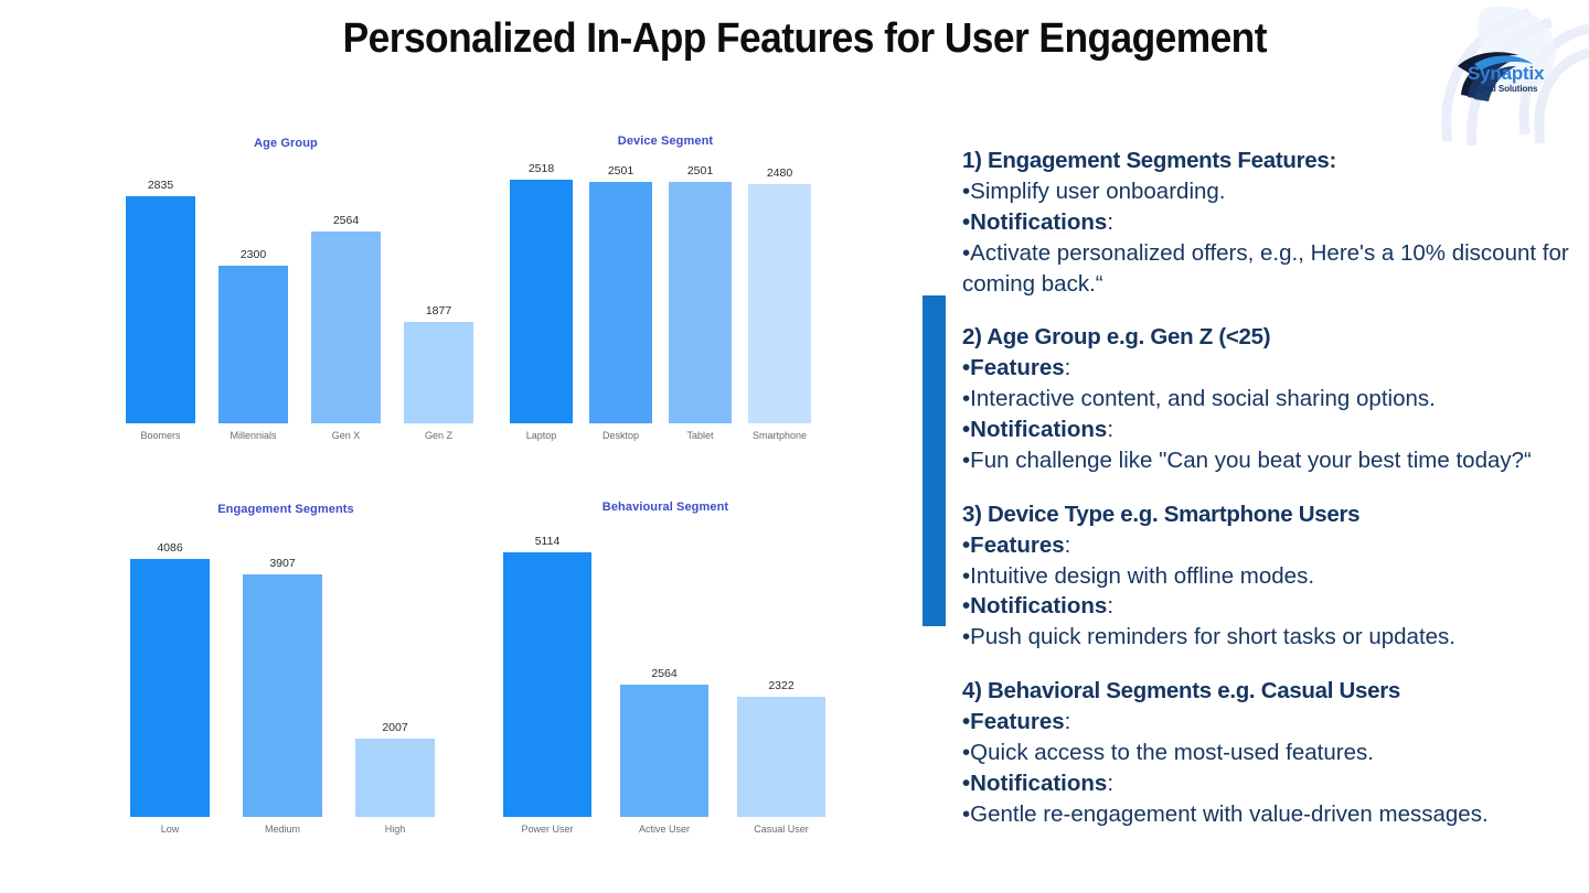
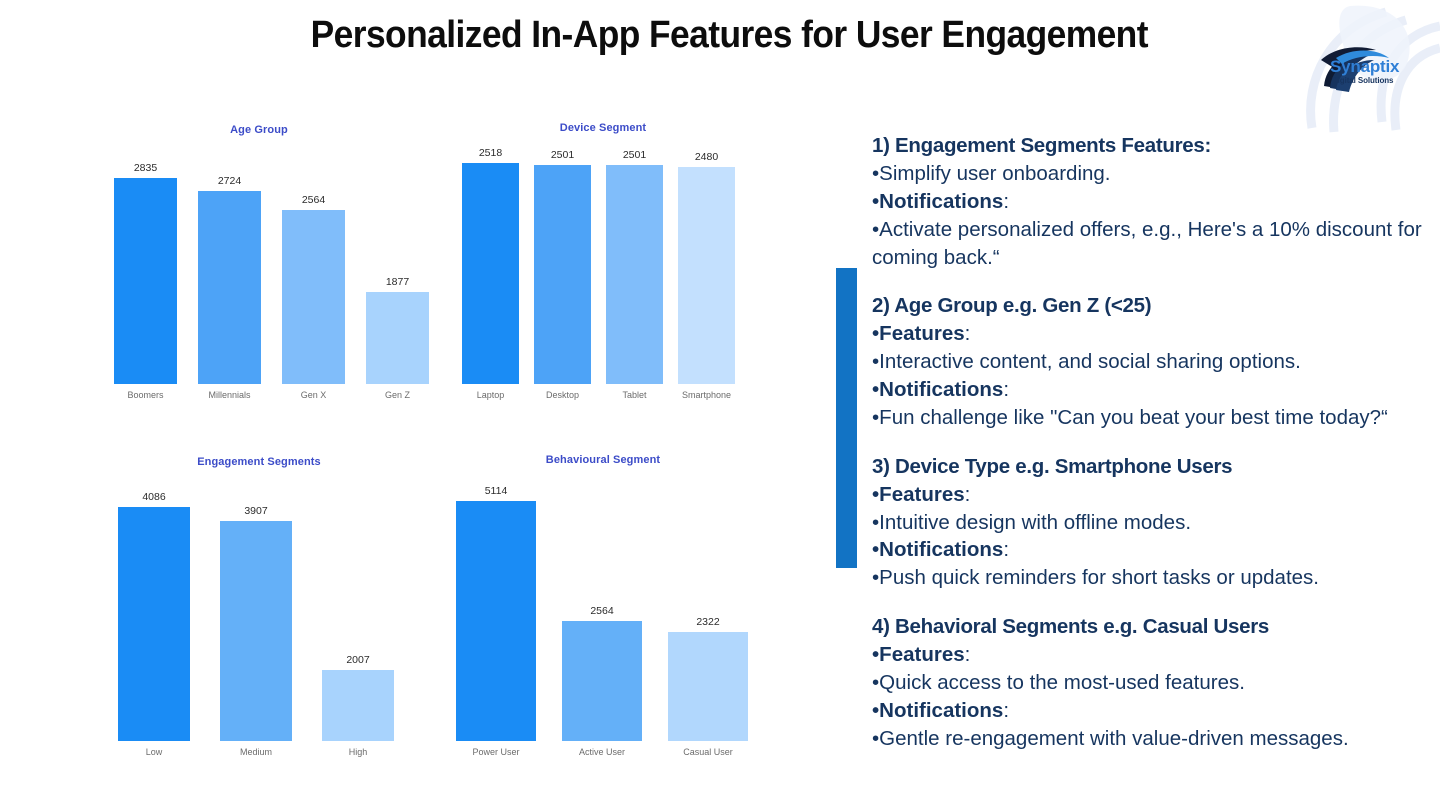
Age Group/Millennials: 2300 -> 2724
